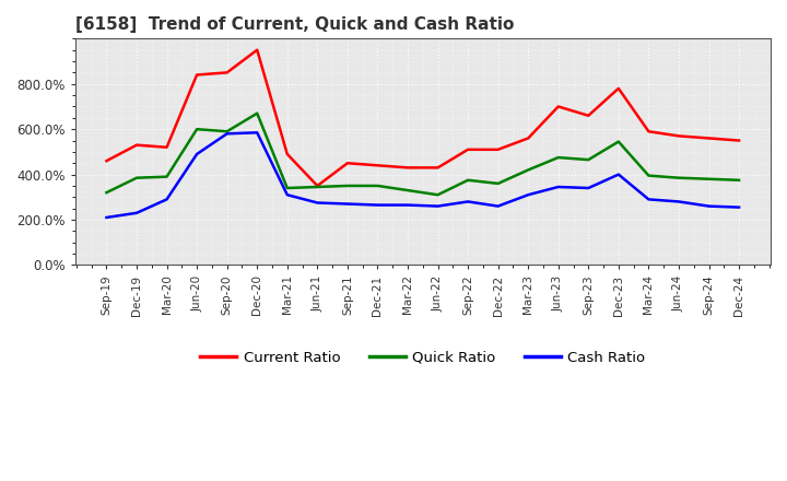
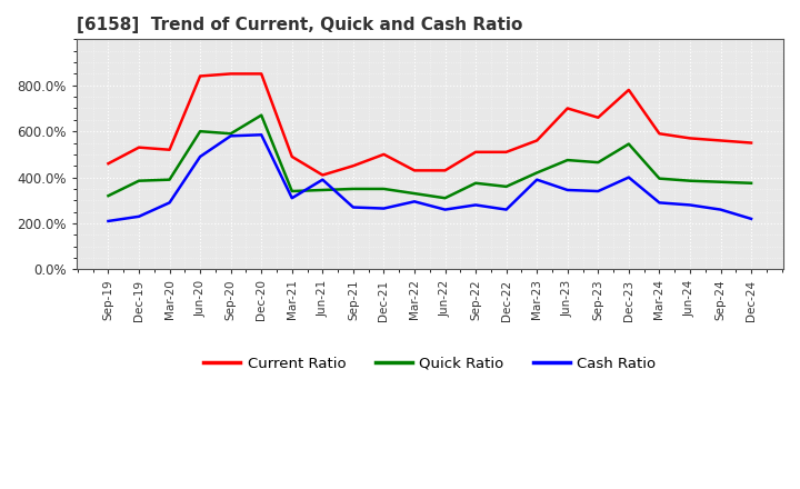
Current Ratio/Dec-20: 950% -> 850%
Current Ratio/Jun-21: 350% -> 410%
Cash Ratio/Jun-21: 275% -> 390%
Current Ratio/Dec-21: 440% -> 500%
Cash Ratio/Mar-22: 265% -> 295%
Cash Ratio/Mar-23: 310% -> 390%
Cash Ratio/Dec-24: 255% -> 220%
